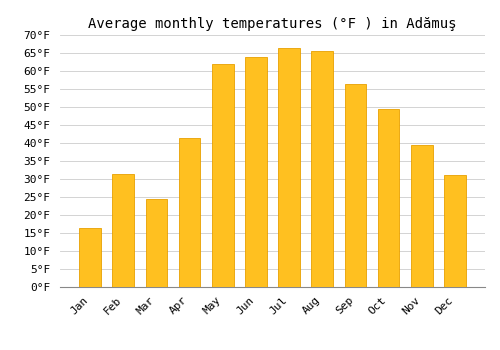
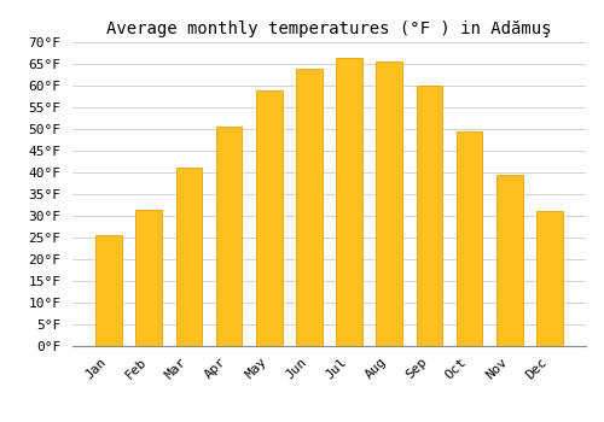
Jan: 16.5°F -> 25.5°F
Mar: 24.5°F -> 41.0°F
Apr: 41.5°F -> 50.5°F
May: 62.0°F -> 59.0°F
Sep: 56.5°F -> 60.0°F
